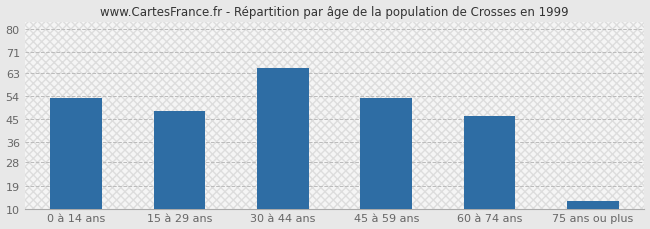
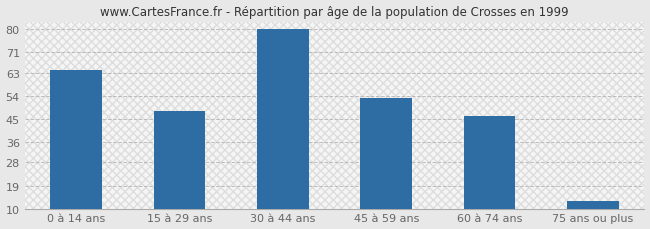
0 à 14 ans: 53 -> 64
30 à 44 ans: 65 -> 80
